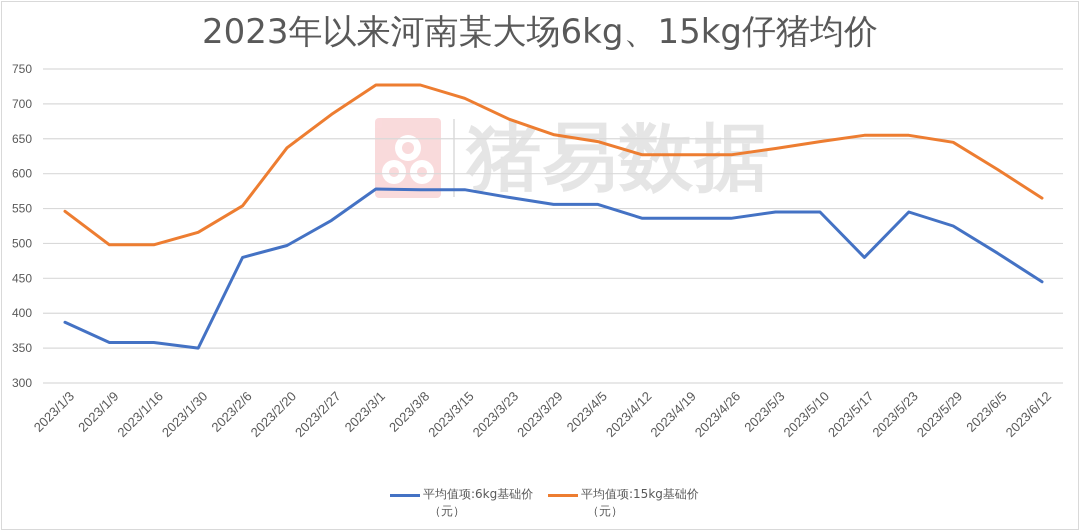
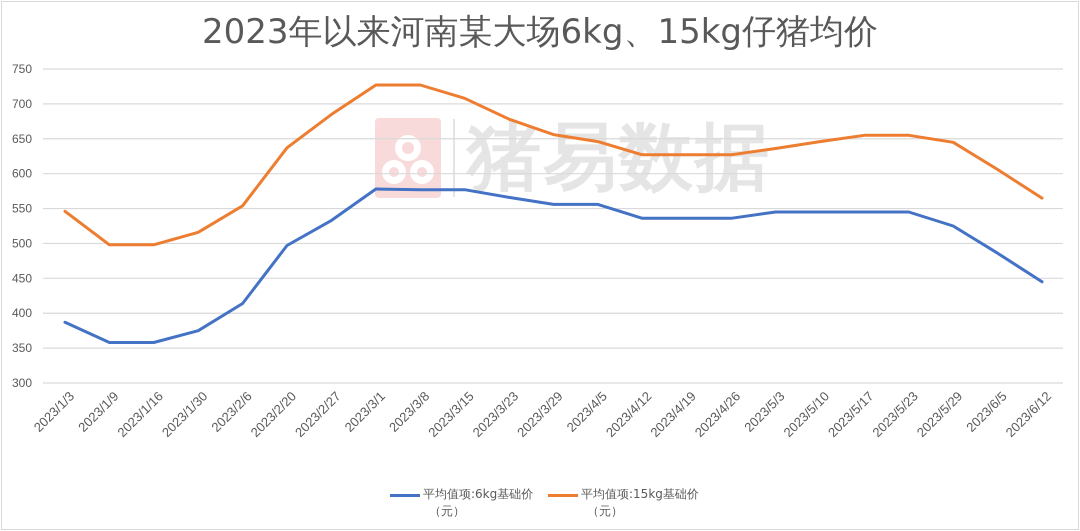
平均值项:6kg基础价（元）/2023/1/30: 350 -> 380
平均值项:6kg基础价（元）/2023/2/6: 480 -> 410
平均值项:6kg基础价（元）/2023/5/17: 480 -> 540
